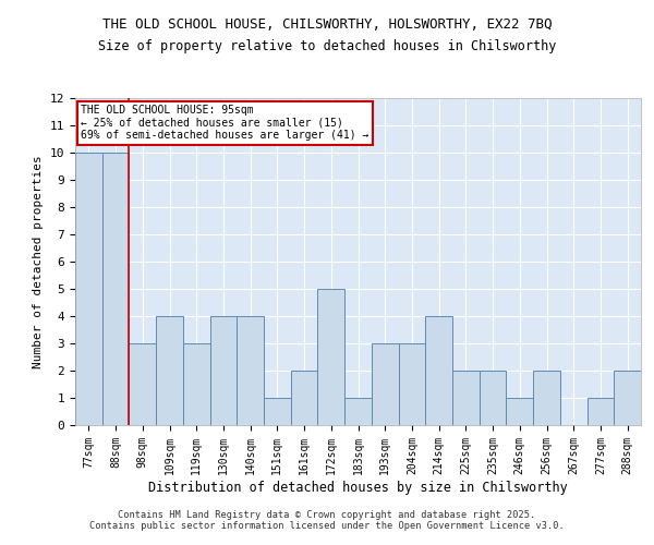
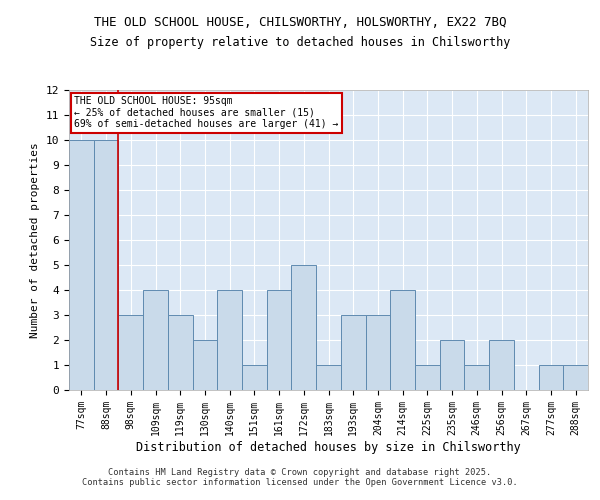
130sqm: 4 -> 2
161sqm: 2 -> 4
225sqm: 2 -> 1
288sqm: 2 -> 1
